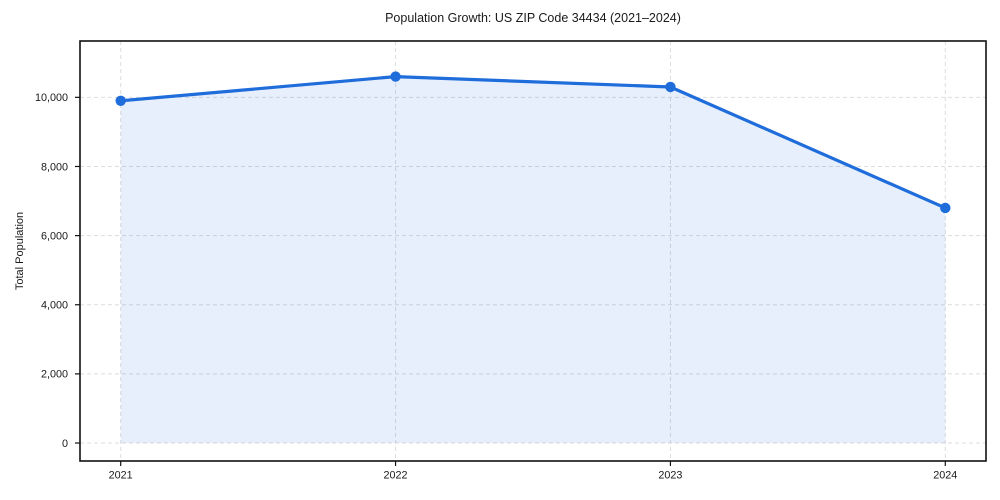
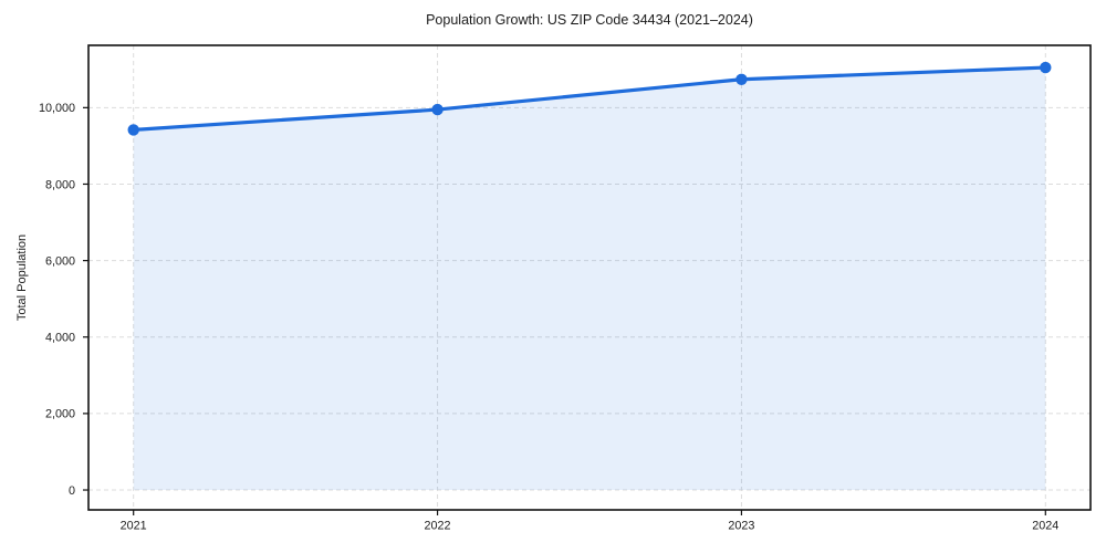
2021: 9900 -> 9400
2022: 10600 -> 10000
2023: 10300 -> 10700
2024: 6800 -> 11000
